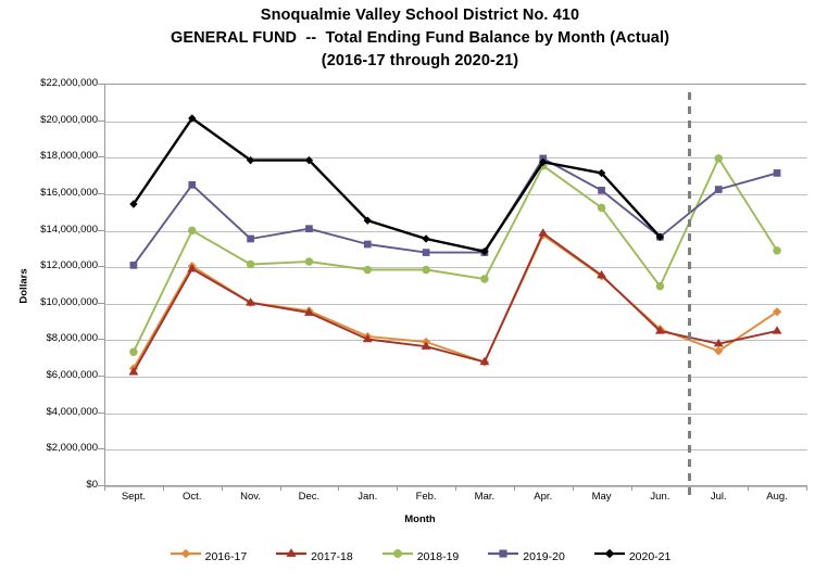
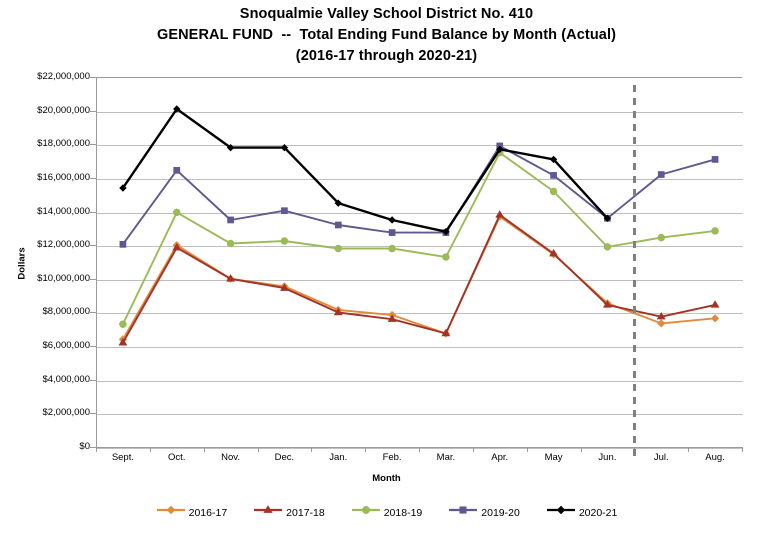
2018-19/Jun.: $10900000 -> $11900000
2018-19/Jul.: $17900000 -> $12400000
2016-17/Aug.: $9500000 -> $7600000
